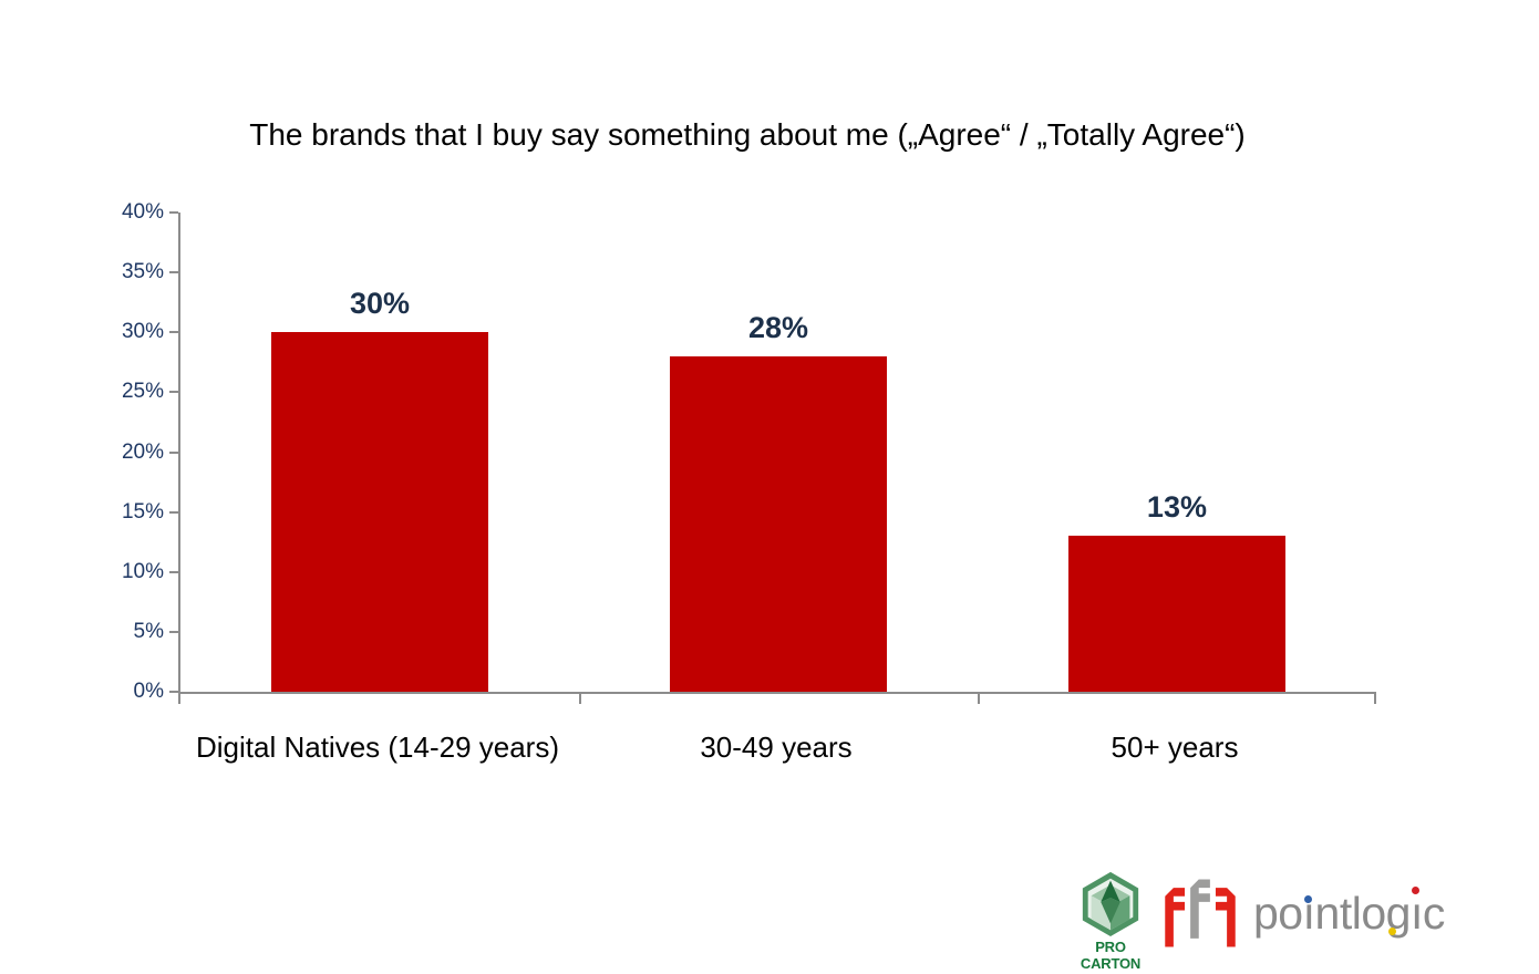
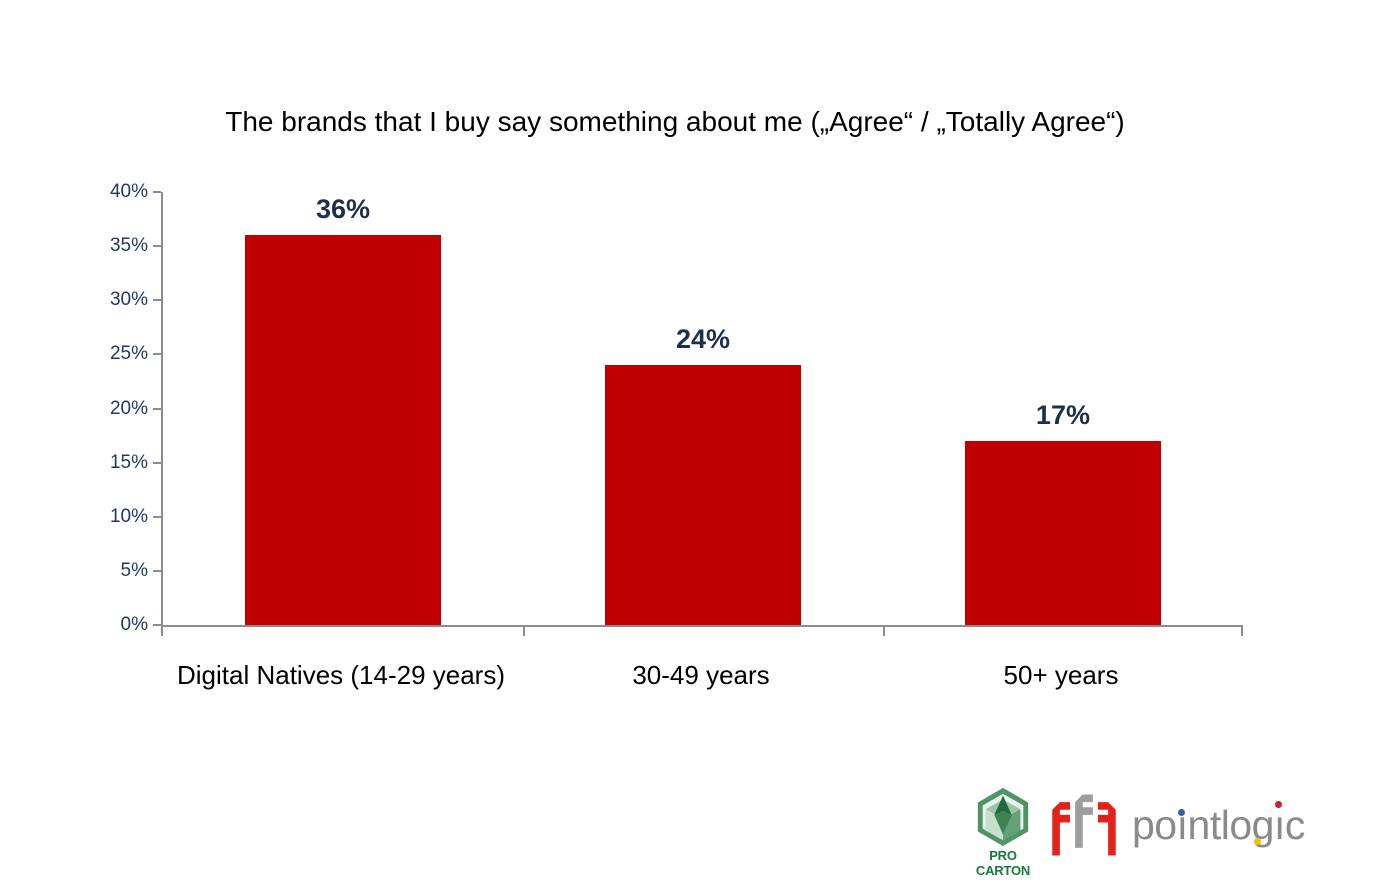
Digital Natives (14-29 years): 30% -> 36%
30-49 years: 28% -> 24%
50+ years: 13% -> 17%
